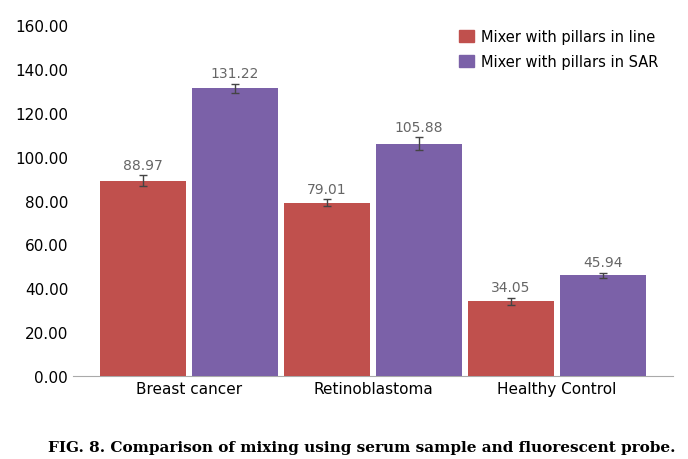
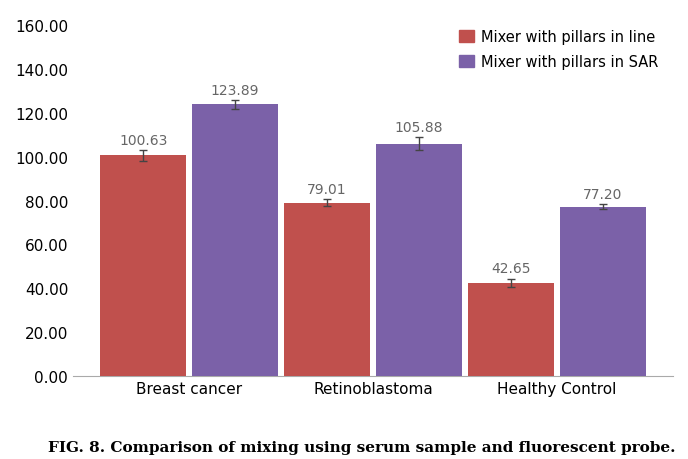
Mixer with pillars in line/Breast cancer: 88.97 -> 100.63
Mixer with pillars in SAR/Breast cancer: 131.22 -> 123.89
Mixer with pillars in line/Healthy Control: 34.05 -> 42.65
Mixer with pillars in SAR/Healthy Control: 45.94 -> 77.20
